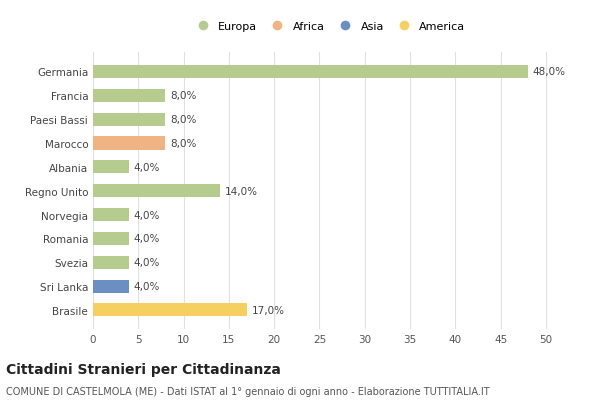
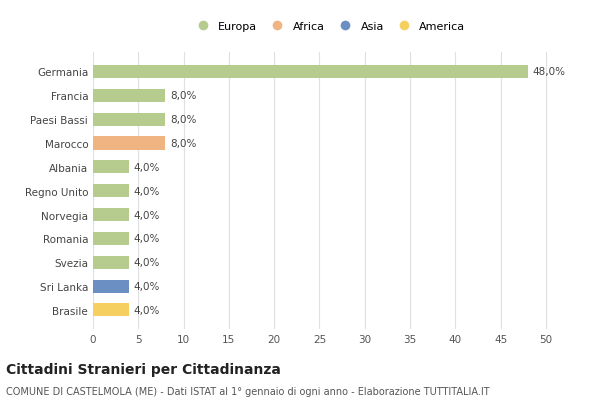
Regno Unito: 14,0% -> 4,0%
Brasile: 17,0% -> 4,0%
